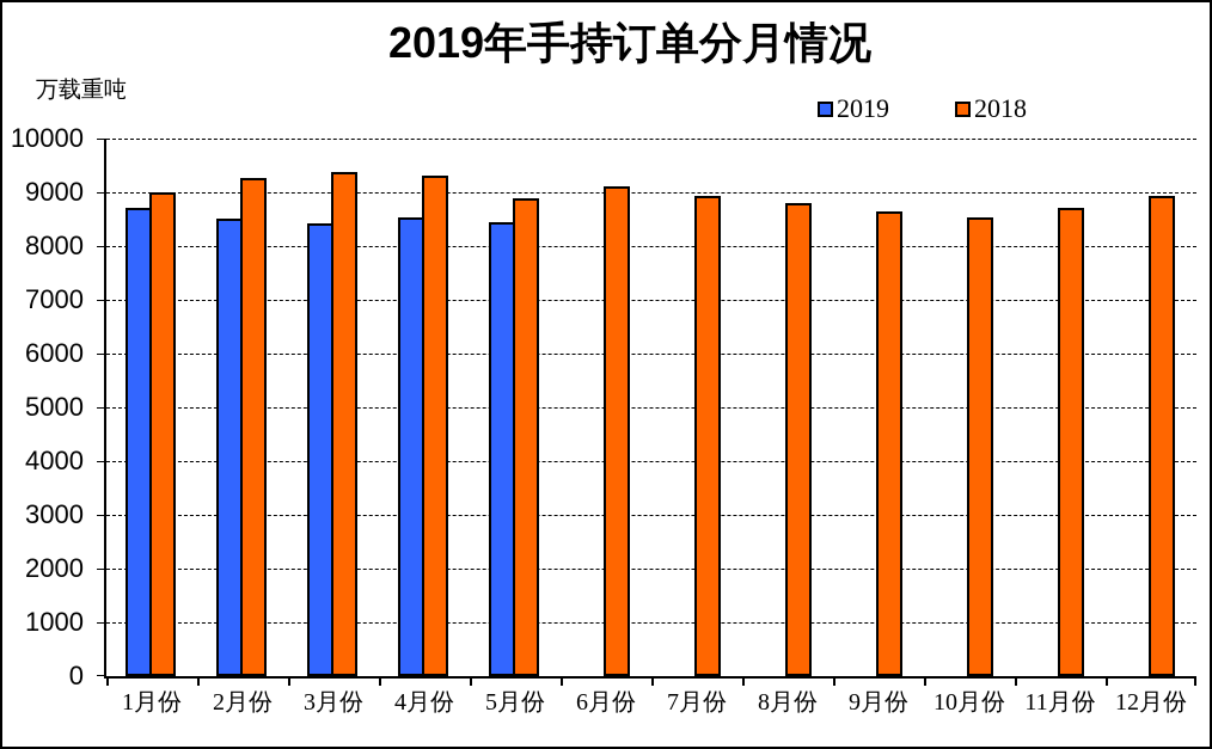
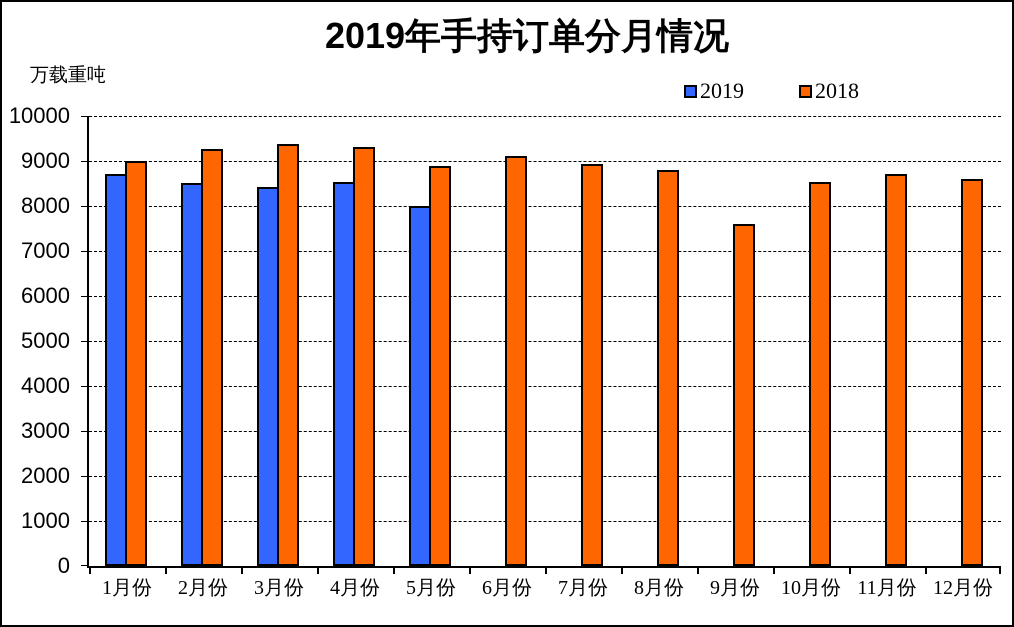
2019/5月份: 8400 -> 8000
2018/9月份: 8600 -> 7600
2018/12月份: 8900 -> 8600
